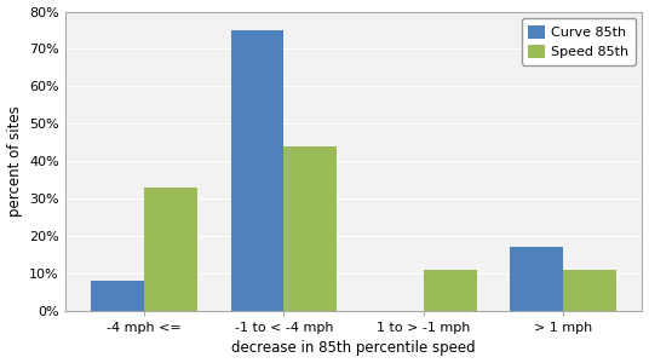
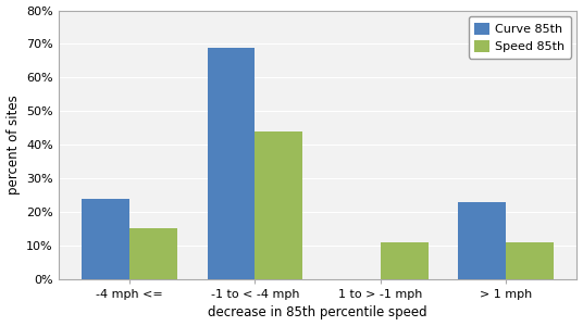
Curve 85th/-4 mph <=: 8% -> 24%
Speed 85th/-4 mph <=: 33% -> 15%
Curve 85th/-1 to < -4 mph: 75% -> 69%
Curve 85th/> 1 mph: 17% -> 23%
